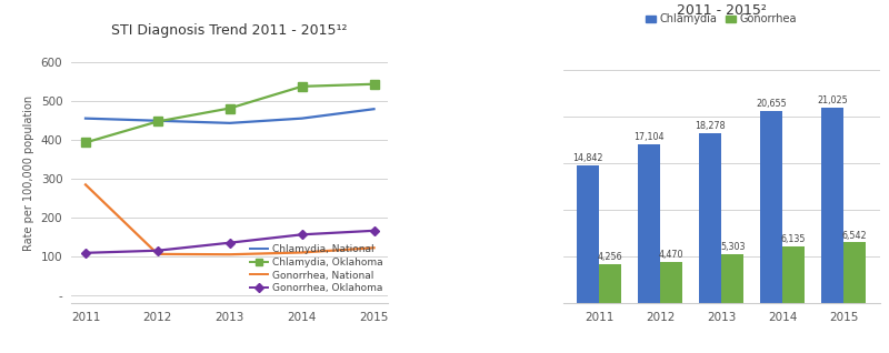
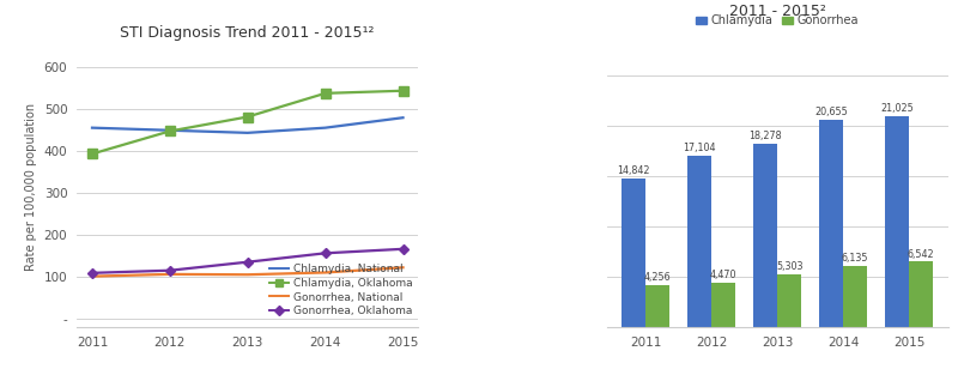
STI Diagnosis Trend 2011 - 2015¹²/Gonorrhea, National/2011: 285 -> 102
